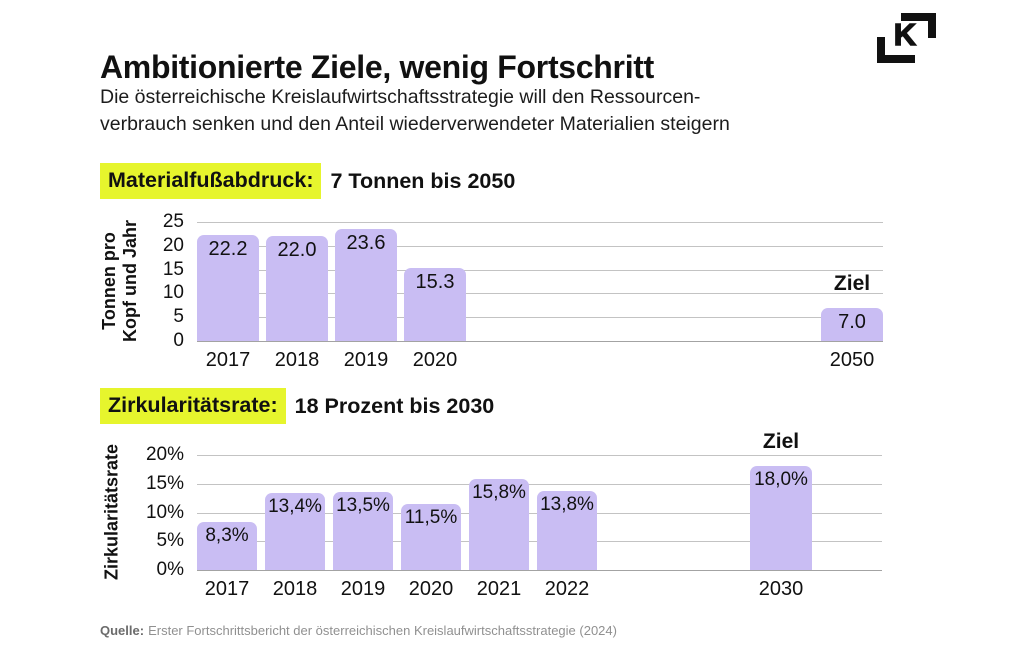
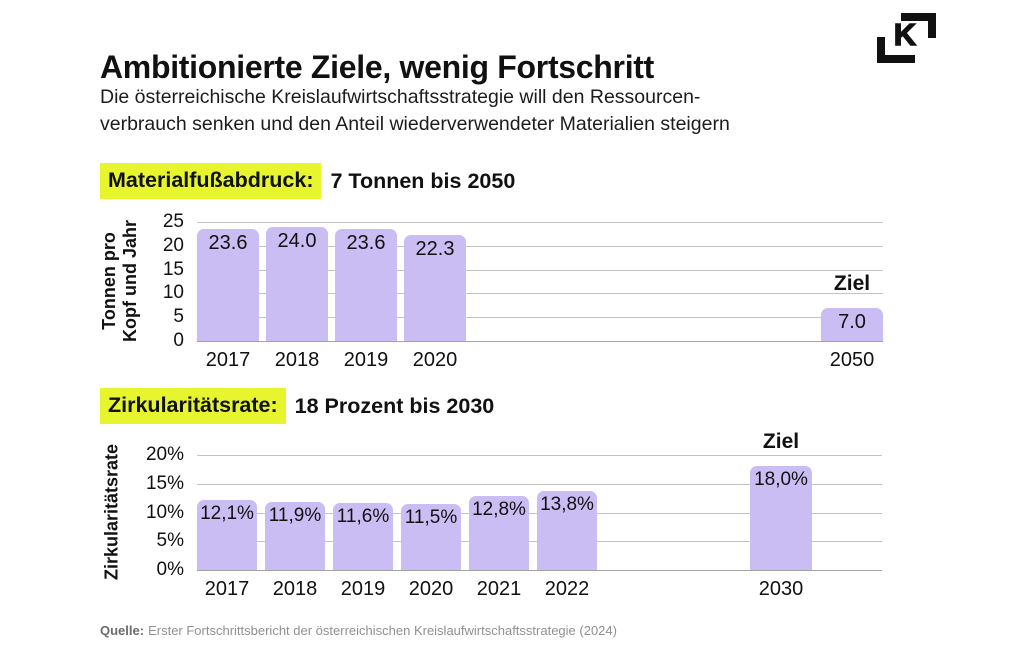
Materialfußabdruck: 7 Tonnen bis 2050/2017: 22.2 -> 23.6
Materialfußabdruck: 7 Tonnen bis 2050/2018: 22.0 -> 24.0
Materialfußabdruck: 7 Tonnen bis 2050/2020: 15.3 -> 22.3
Zirkularitätsrate: 18 Prozent bis 2030/2017: 8,3% -> 12,1%
Zirkularitätsrate: 18 Prozent bis 2030/2018: 13,4% -> 11,9%
Zirkularitätsrate: 18 Prozent bis 2030/2019: 13,5% -> 11,6%
Zirkularitätsrate: 18 Prozent bis 2030/2021: 15,8% -> 12,8%
